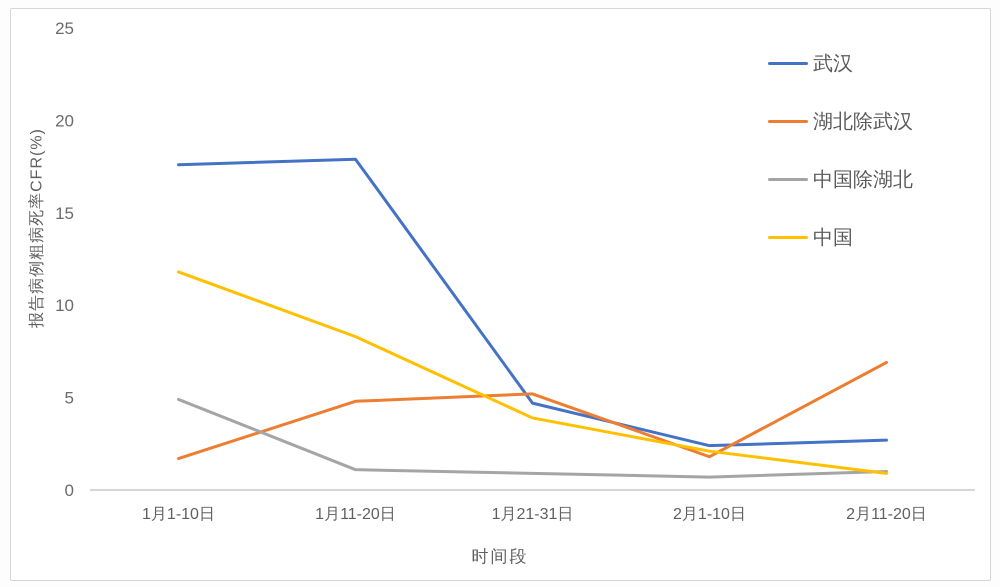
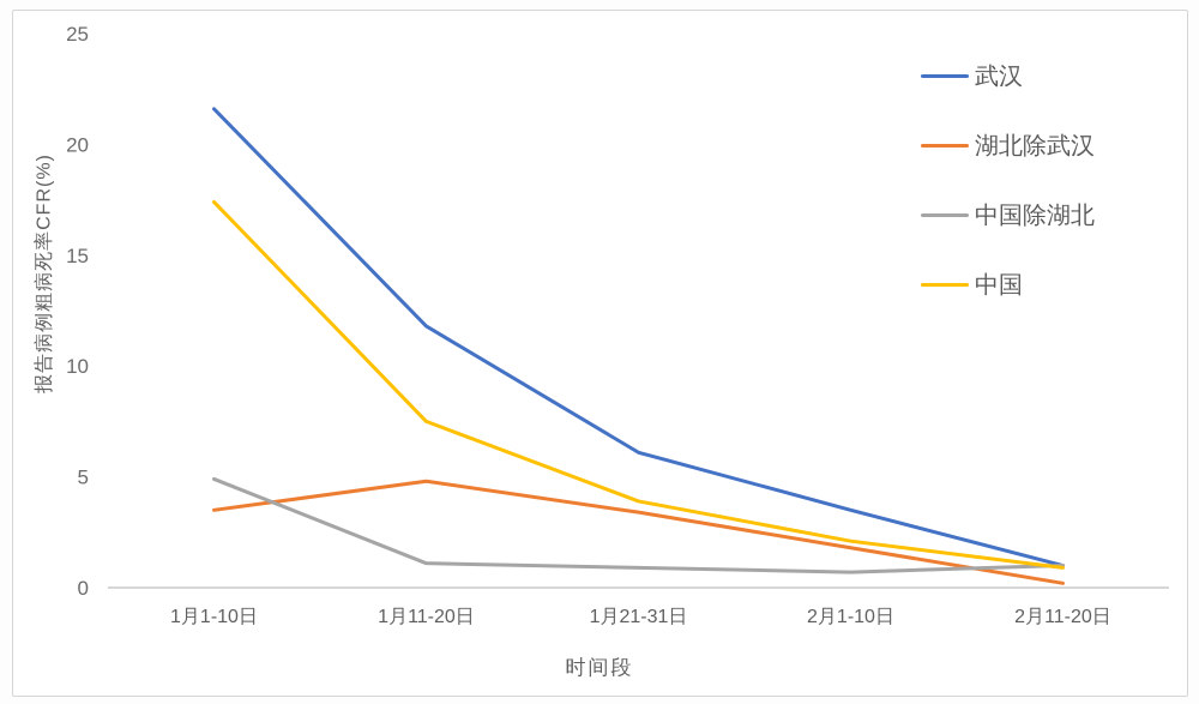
武汉/1月1-10日: 17.6 -> 21.6
湖北除武汉/1月1-10日: 1.7 -> 3.5
中国/1月1-10日: 11.8 -> 17.4
武汉/1月11-20日: 17.9 -> 11.8
中国/1月11-20日: 8.3 -> 7.5
武汉/1月21-31日: 4.7 -> 6.1
湖北除武汉/1月21-31日: 5.2 -> 3.4
武汉/2月1-10日: 2.4 -> 3.5
武汉/2月11-20日: 2.7 -> 1.0
湖北除武汉/2月11-20日: 6.9 -> 0.2
